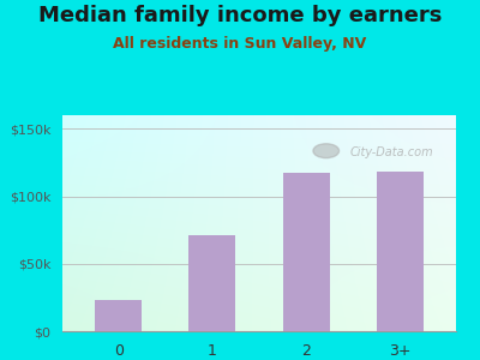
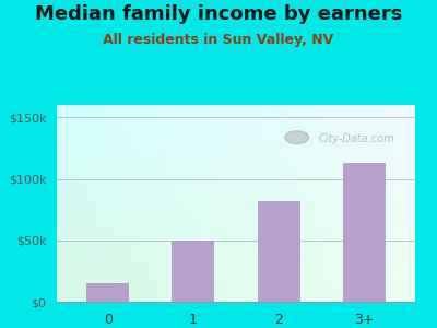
0: $23k -> $15k
1: $71k -> $50k
2: $117k -> $82k
3+: $118k -> $113k
